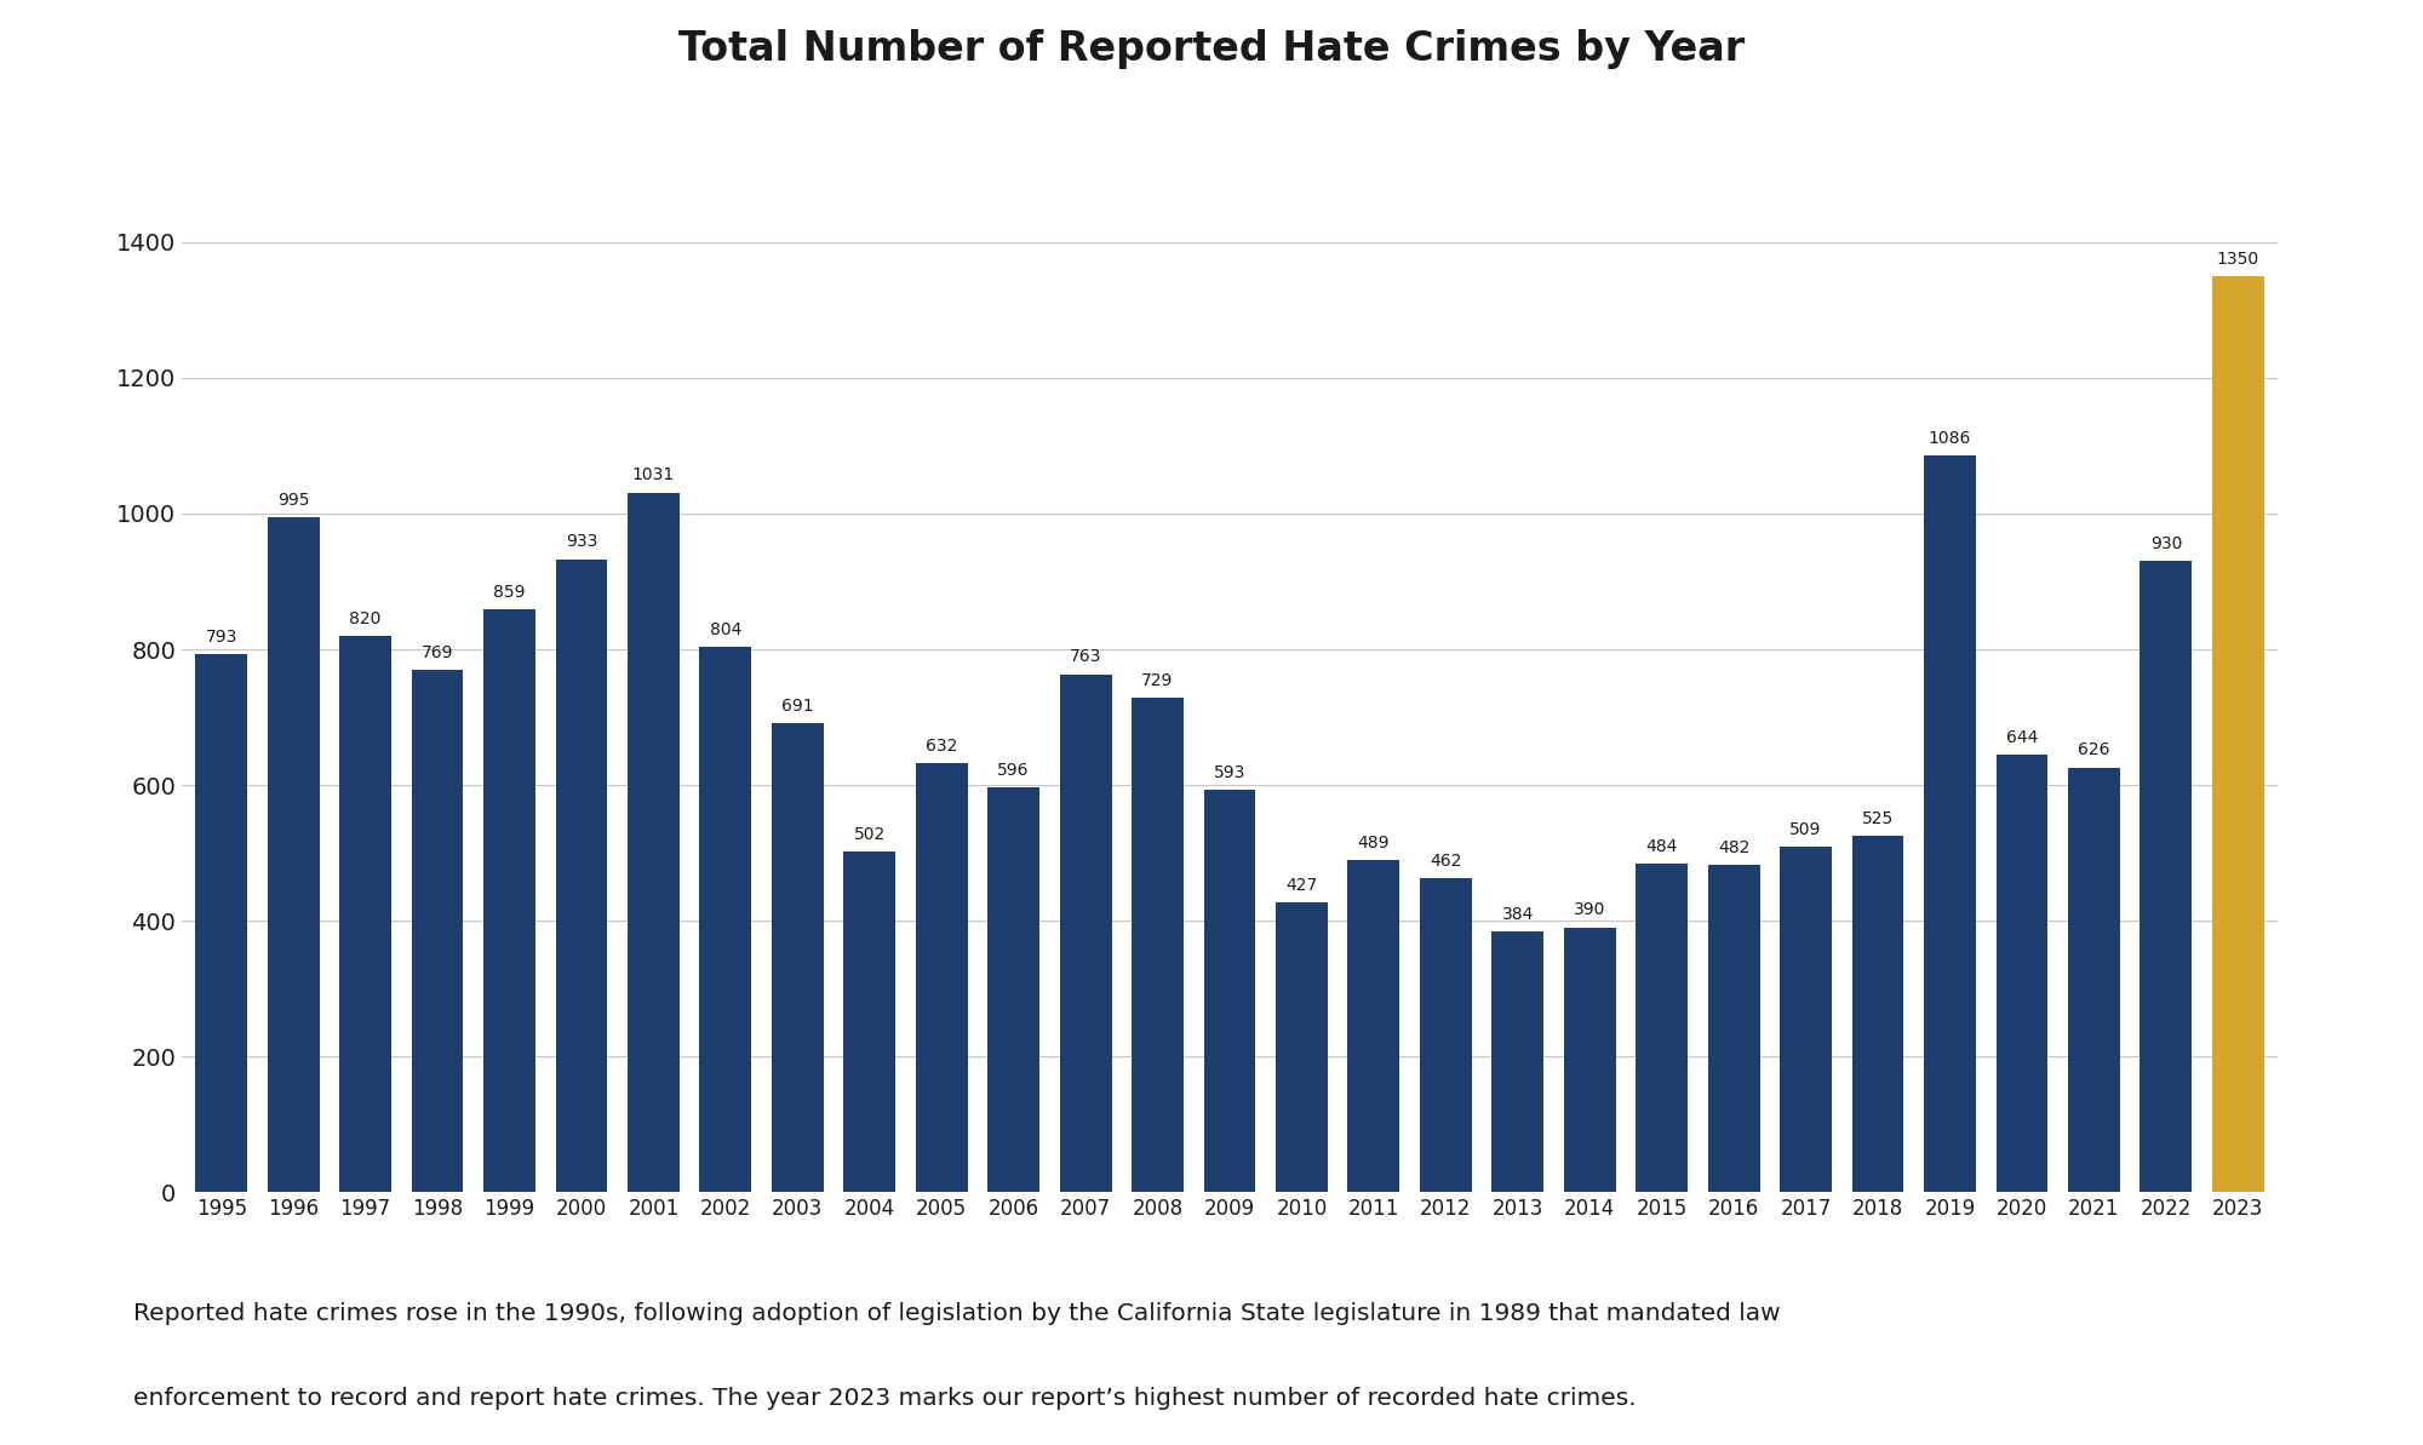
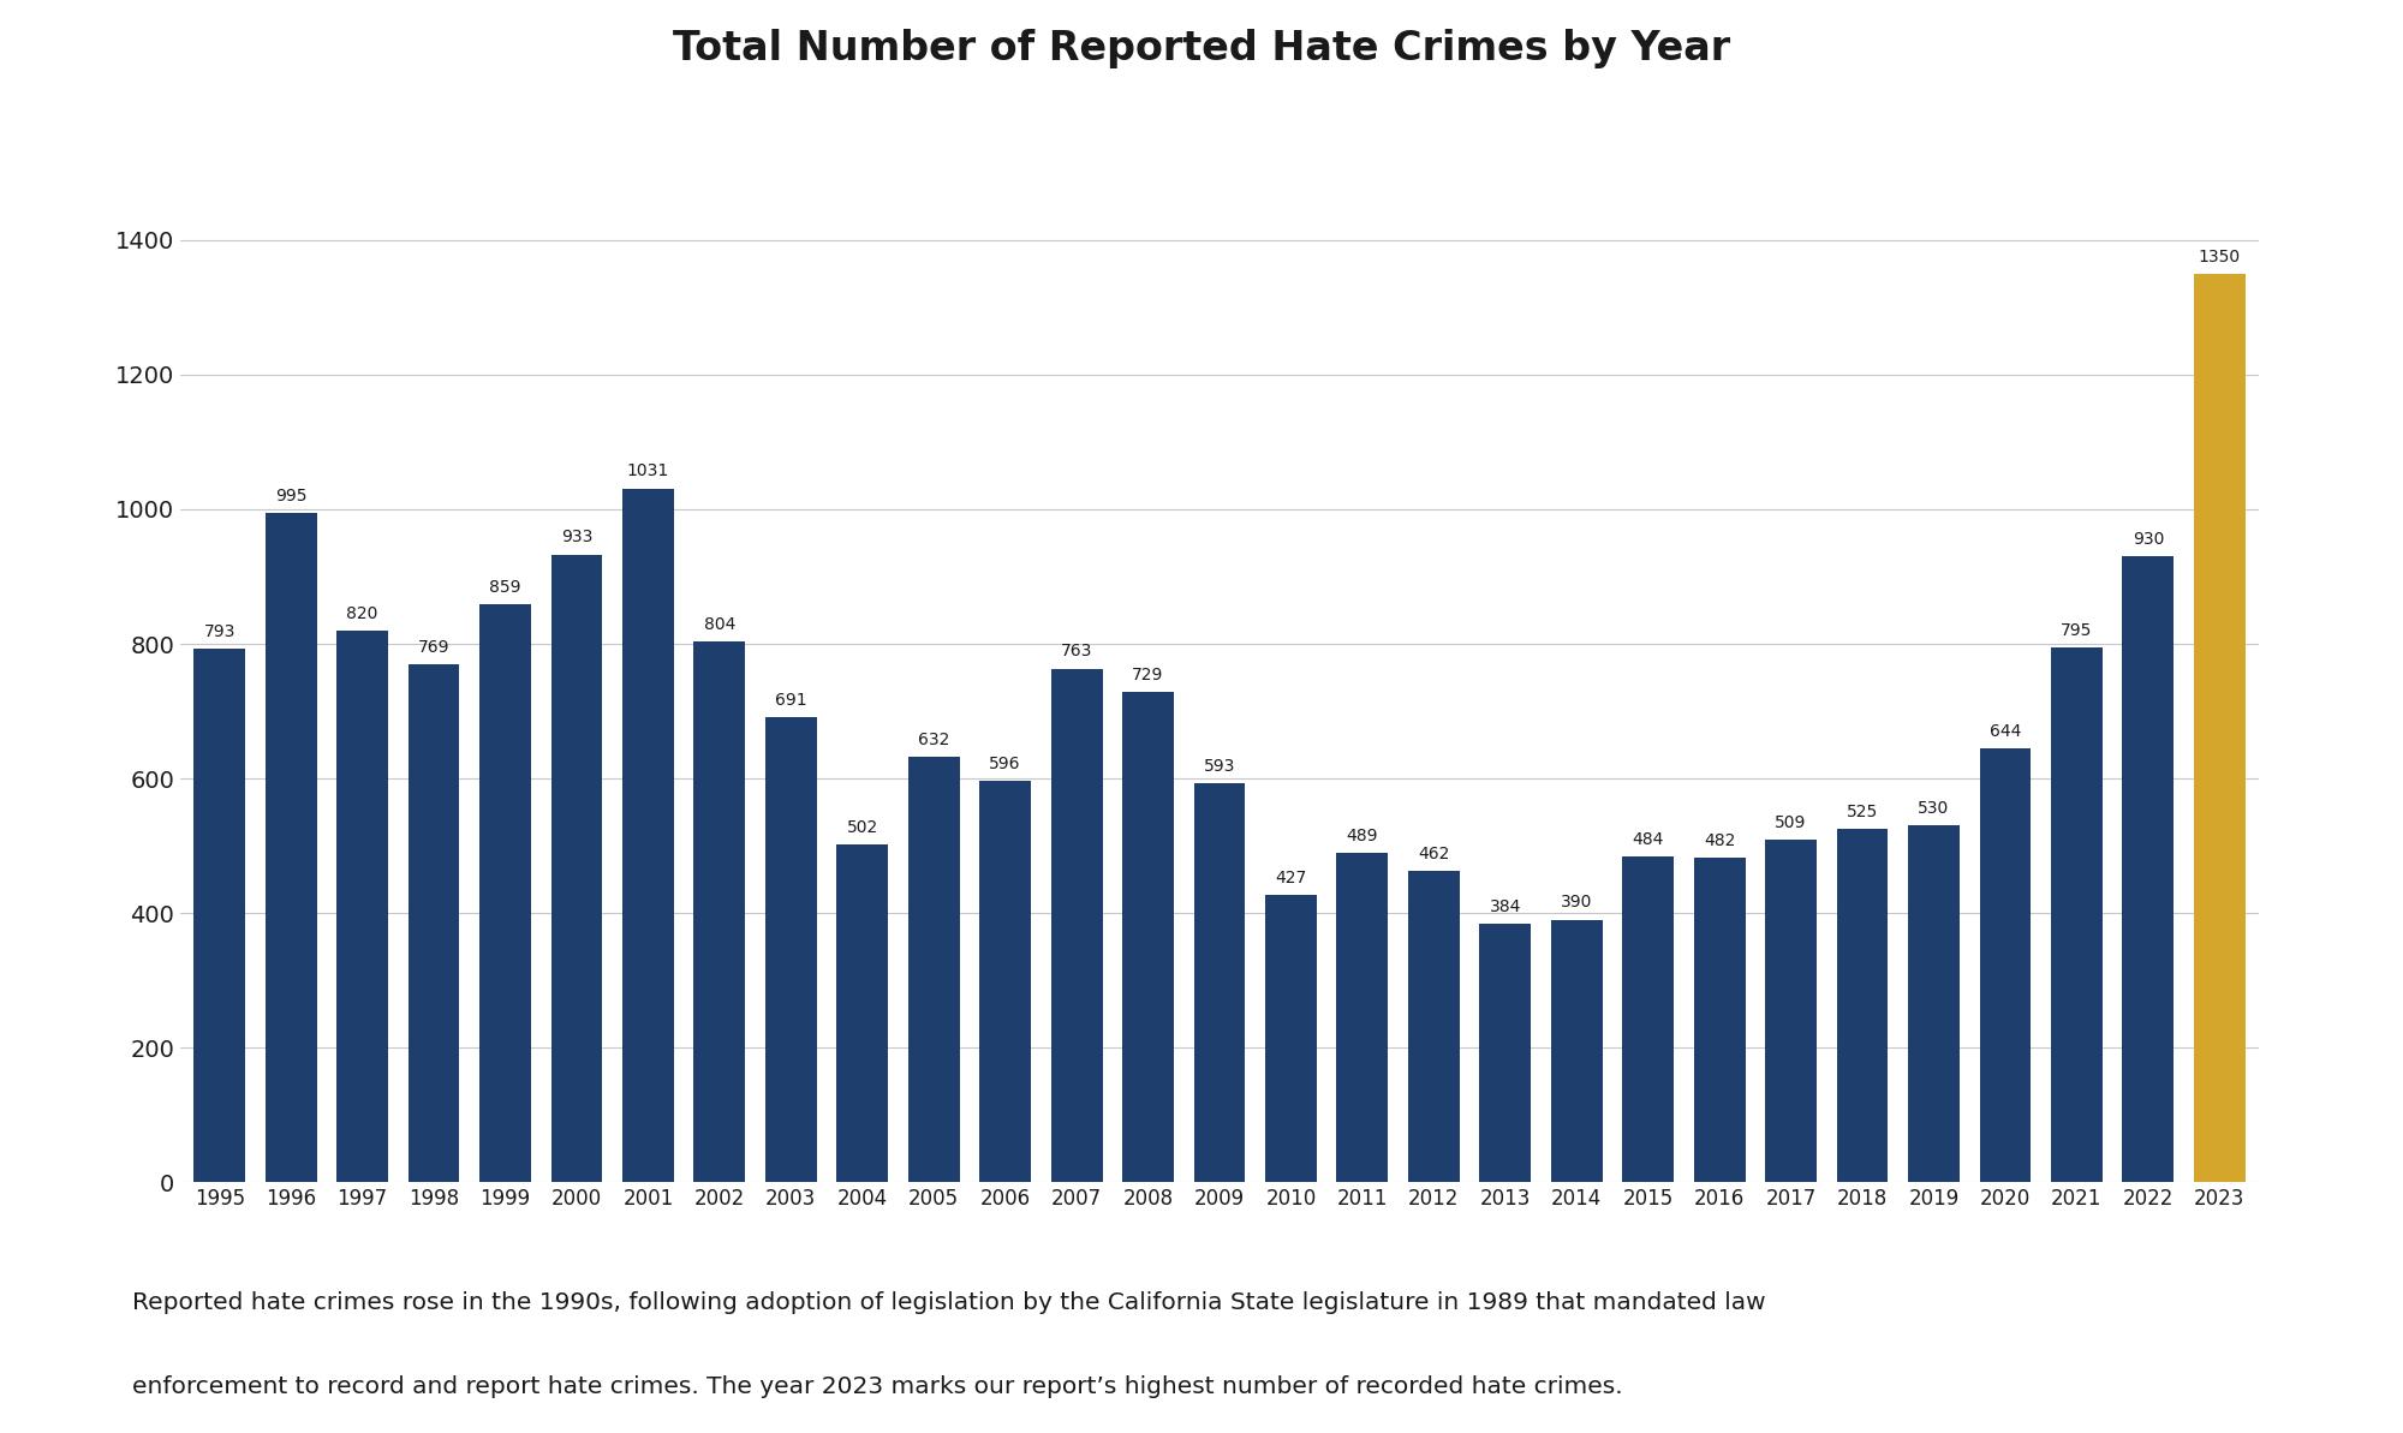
2019: 1086 -> 530
2021: 626 -> 795
